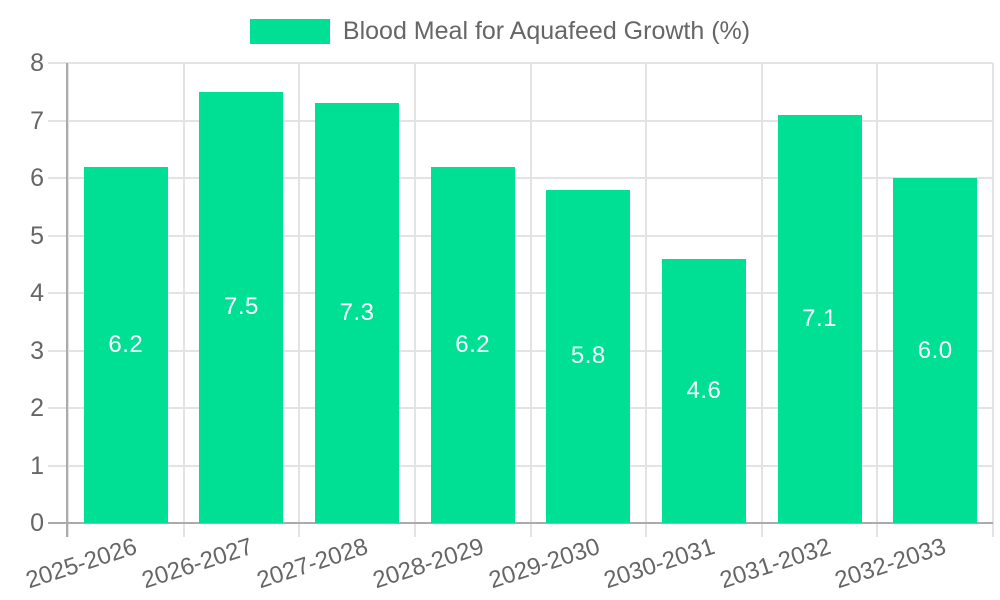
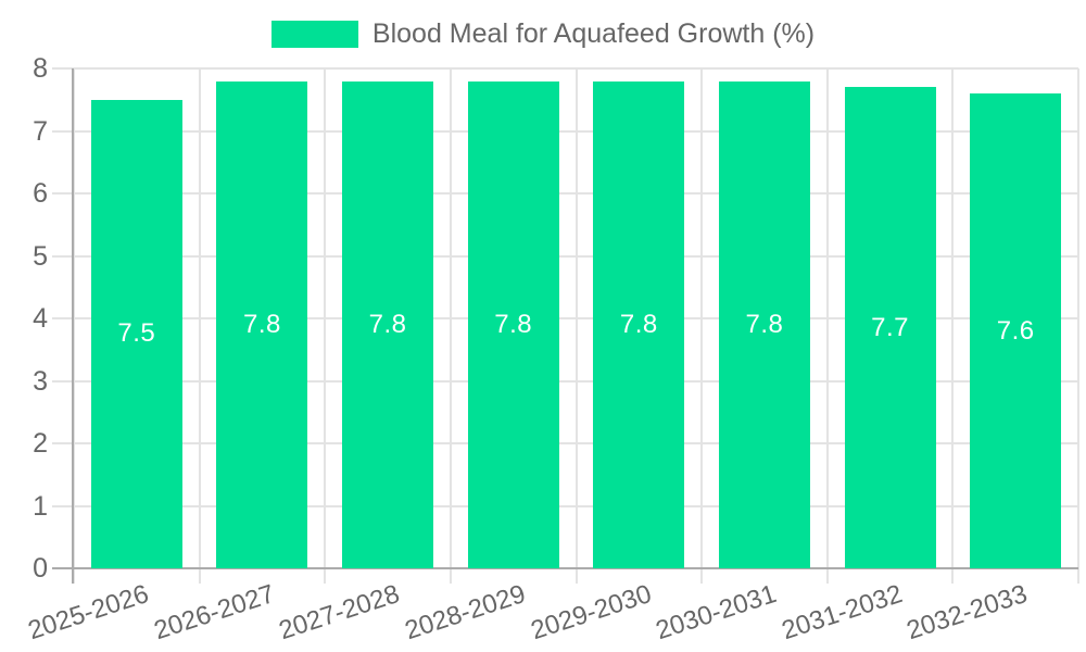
2025-2026: 6.2 -> 7.5
2026-2027: 7.5 -> 7.8
2027-2028: 7.3 -> 7.8
2028-2029: 6.2 -> 7.8
2029-2030: 5.8 -> 7.8
2030-2031: 4.6 -> 7.8
2031-2032: 7.1 -> 7.7
2032-2033: 6.0 -> 7.6
